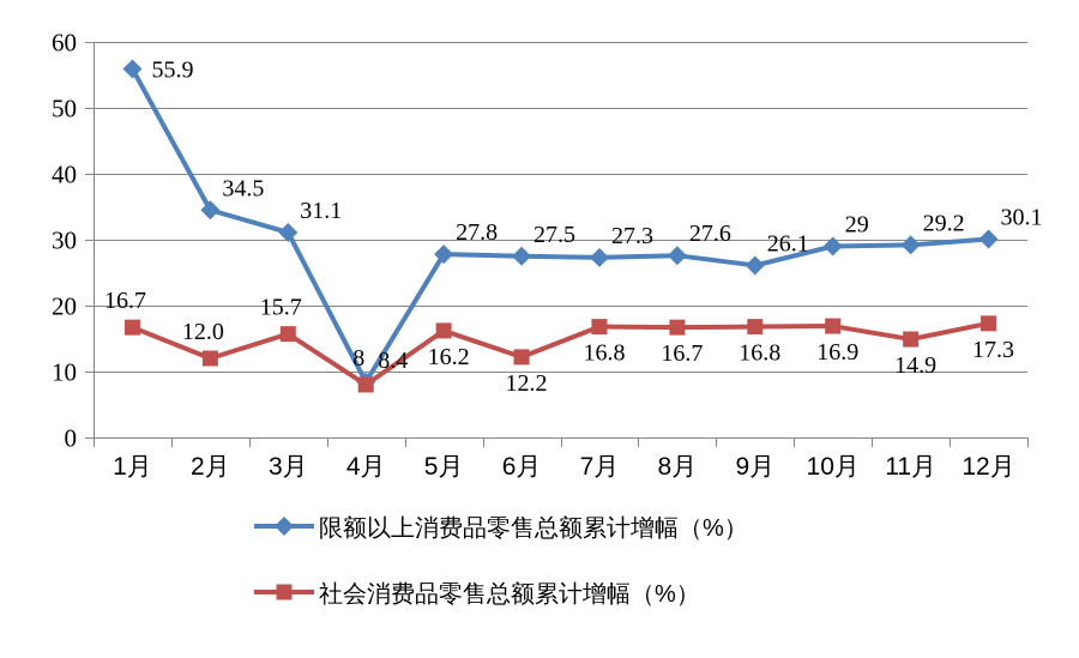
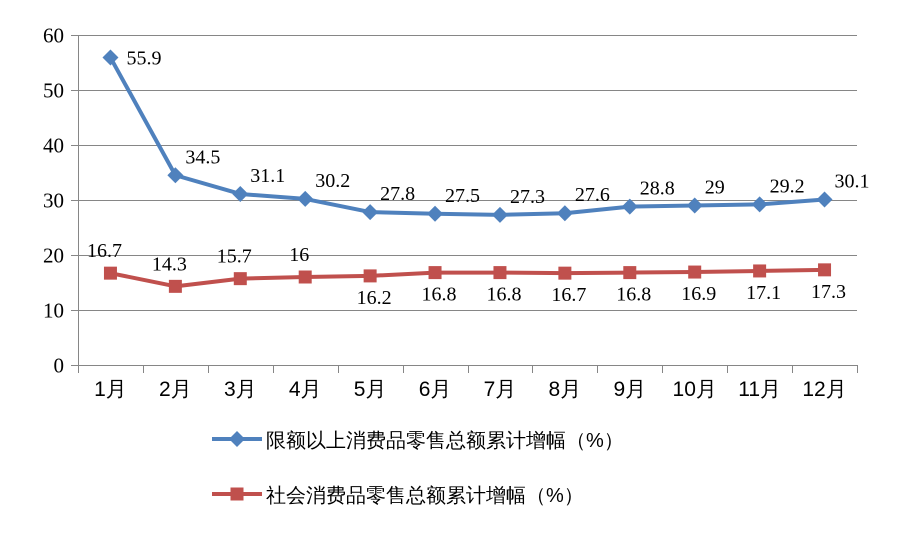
社会消费品零售总额累计增幅（%）/2月: 12.0 -> 14.3
限额以上消费品零售总额累计增幅（%）/4月: 8.4 -> 30.2
社会消费品零售总额累计增幅（%）/4月: 8 -> 16
社会消费品零售总额累计增幅（%）/6月: 12.2 -> 16.8
限额以上消费品零售总额累计增幅（%）/9月: 26.1 -> 28.8
社会消费品零售总额累计增幅（%）/11月: 14.9 -> 17.1
